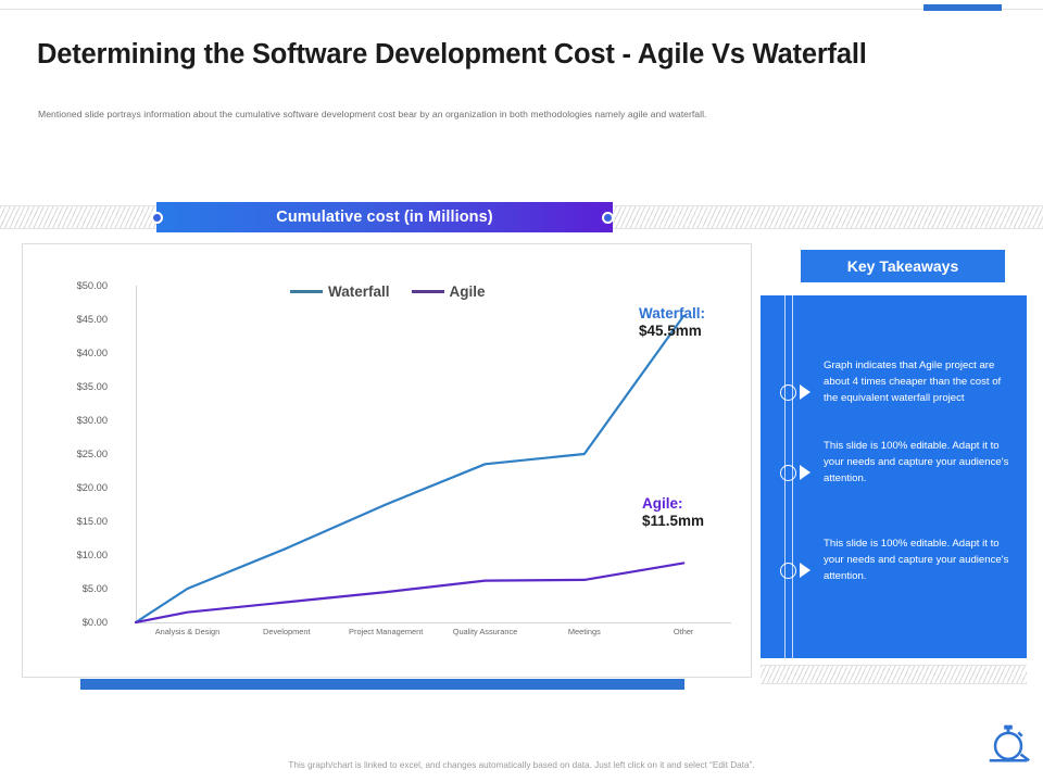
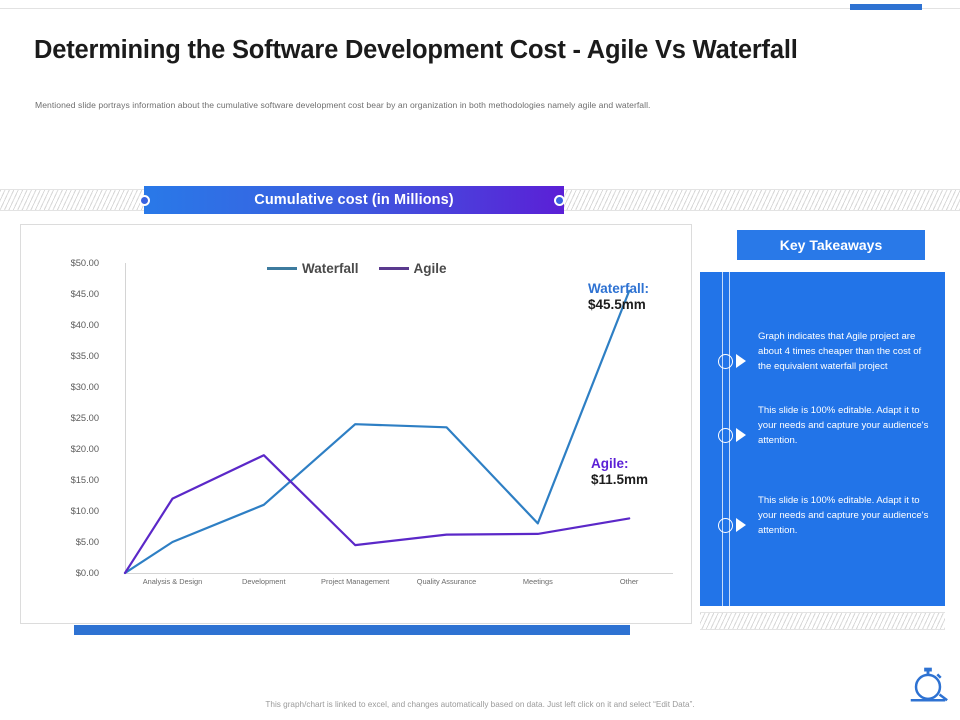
Agile/Analysis & Design: $2 -> $12
Agile/Development: $3 -> $19
Waterfall/Project Management: $18 -> $24
Waterfall/Meetings: $25 -> $8
